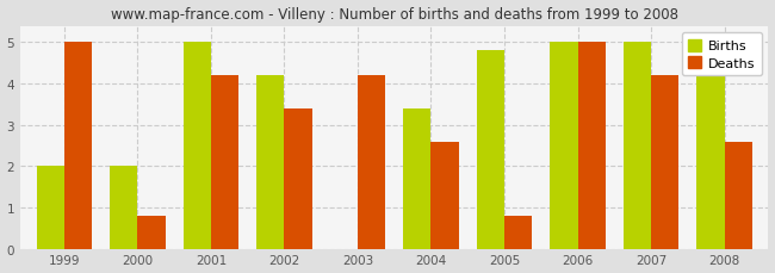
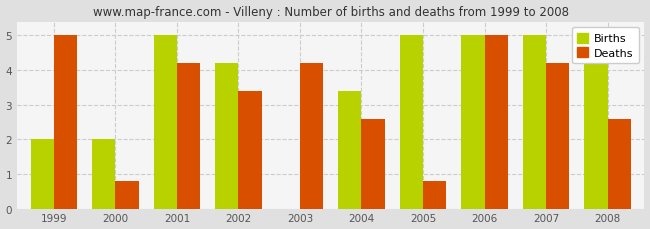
Births/2005: 4.8 -> 5.0
